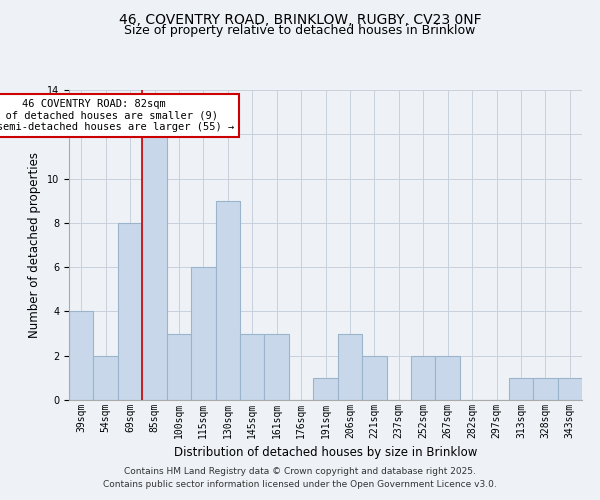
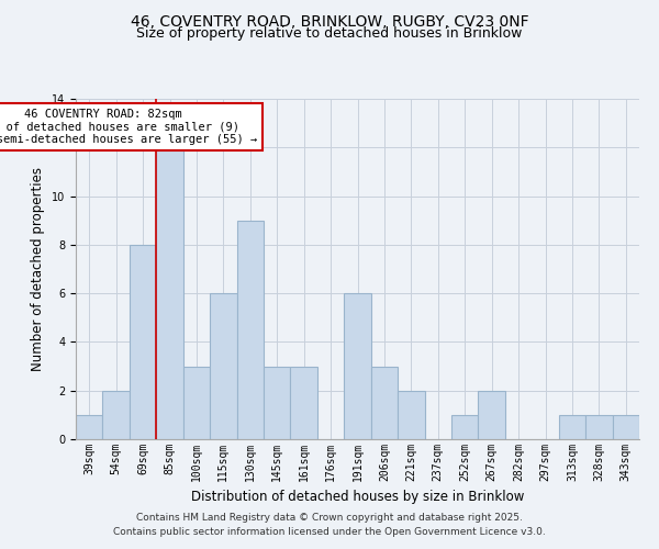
39sqm: 4 -> 1
191sqm: 1 -> 6
252sqm: 2 -> 1
